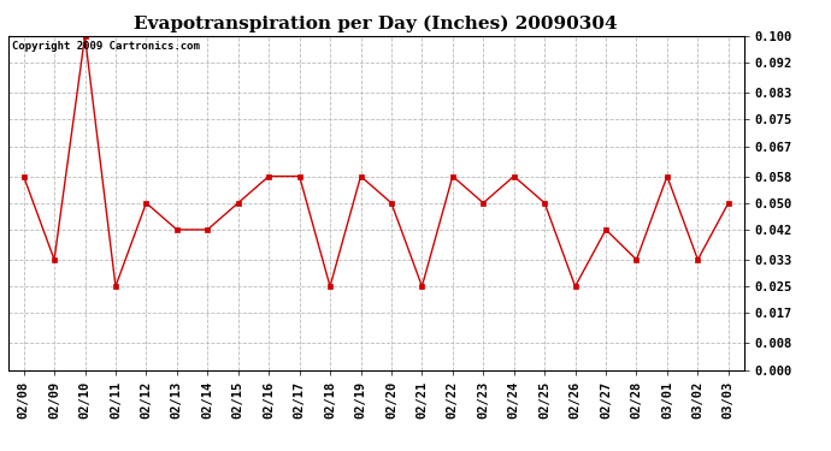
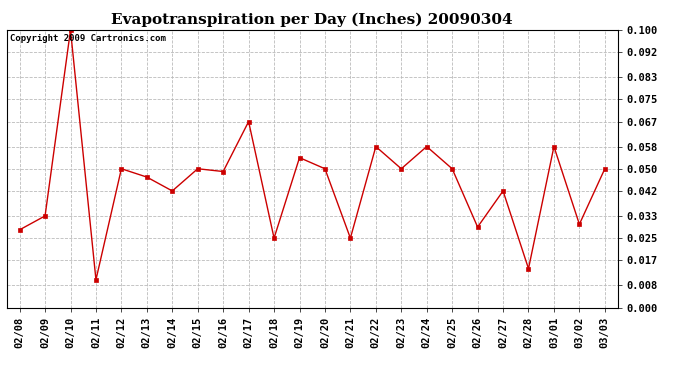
02/08: 0.058 -> 0.028
02/11: 0.025 -> 0.010
02/13: 0.042 -> 0.047
02/16: 0.058 -> 0.049
02/17: 0.058 -> 0.067
02/19: 0.058 -> 0.054
02/26: 0.025 -> 0.029
02/28: 0.033 -> 0.014
03/02: 0.033 -> 0.030
